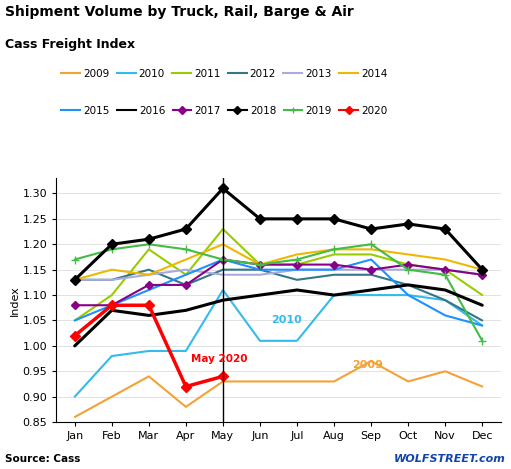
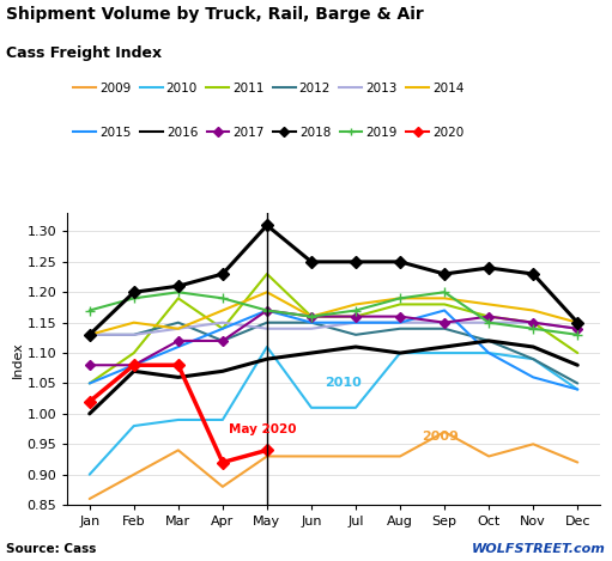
2019/Dec: 1.01 -> 1.13
